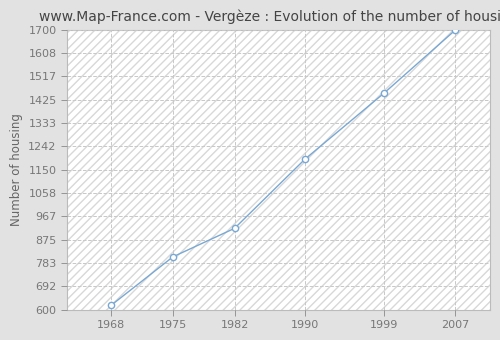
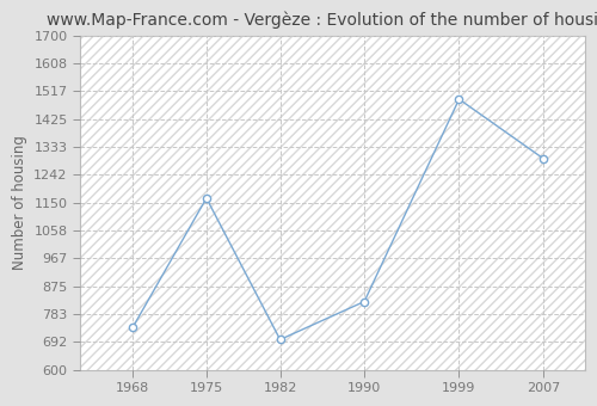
1968: 618 -> 740
1975: 808 -> 1165
1982: 920 -> 700
1990: 1192 -> 825
1999: 1452 -> 1490
2007: 1697 -> 1295
